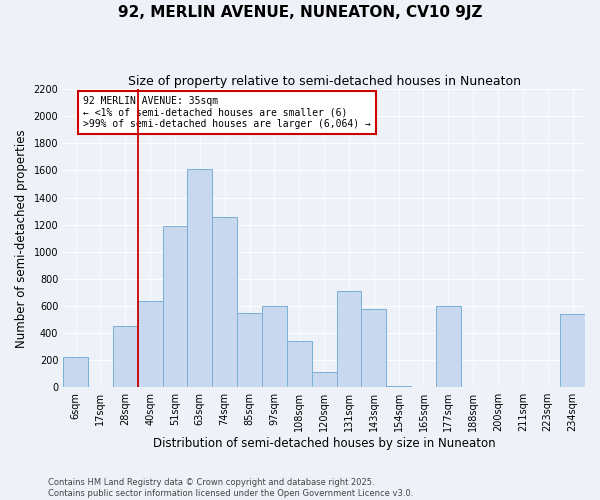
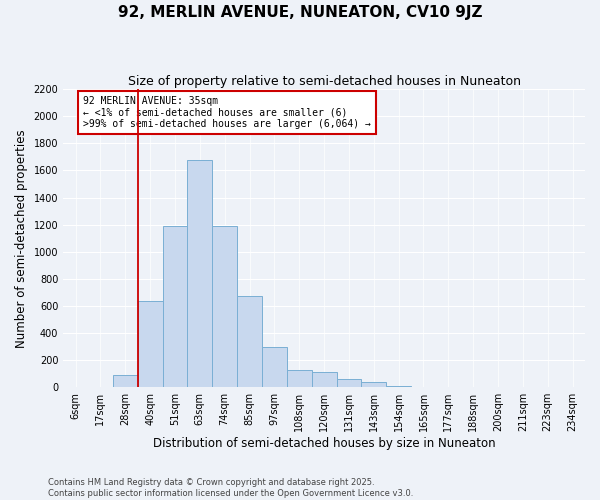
6sqm: 220 -> 0
28sqm: 450 -> 90
63sqm: 1610 -> 1680
74sqm: 1260 -> 1190
85sqm: 550 -> 670
97sqm: 600 -> 300
108sqm: 340 -> 130
131sqm: 710 -> 60
143sqm: 580 -> 40
177sqm: 600 -> 0
234sqm: 540 -> 0
